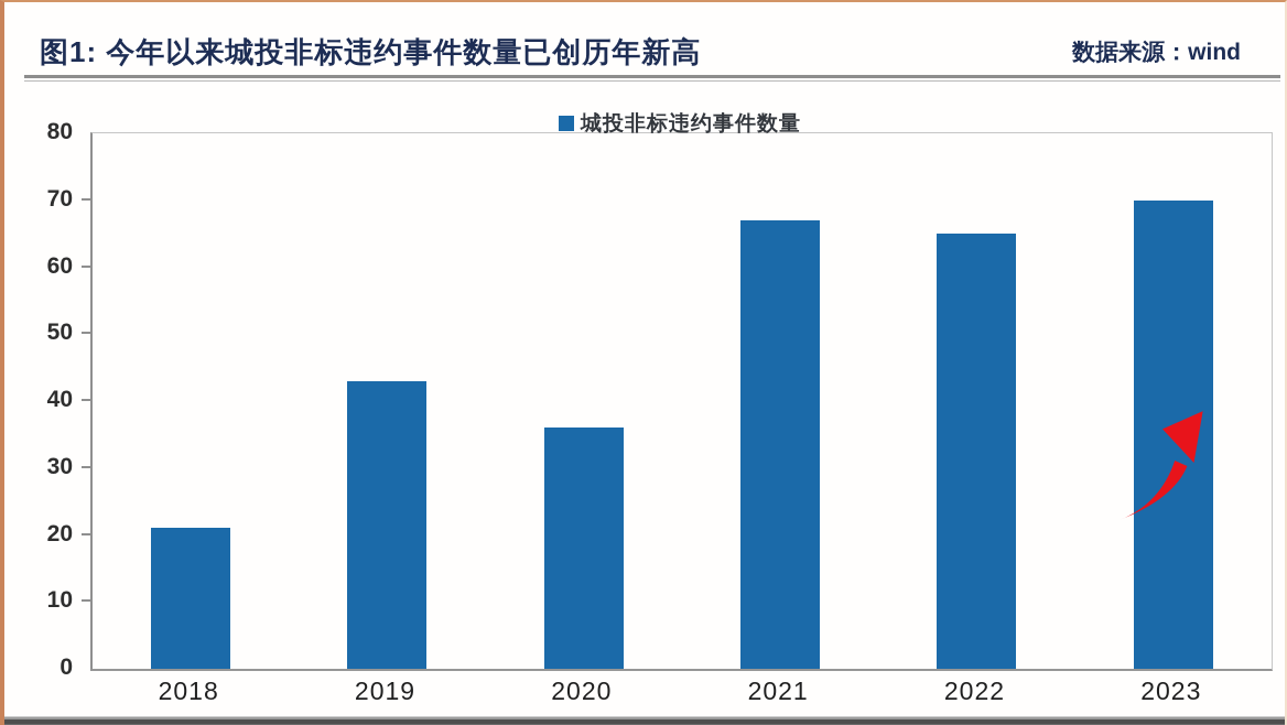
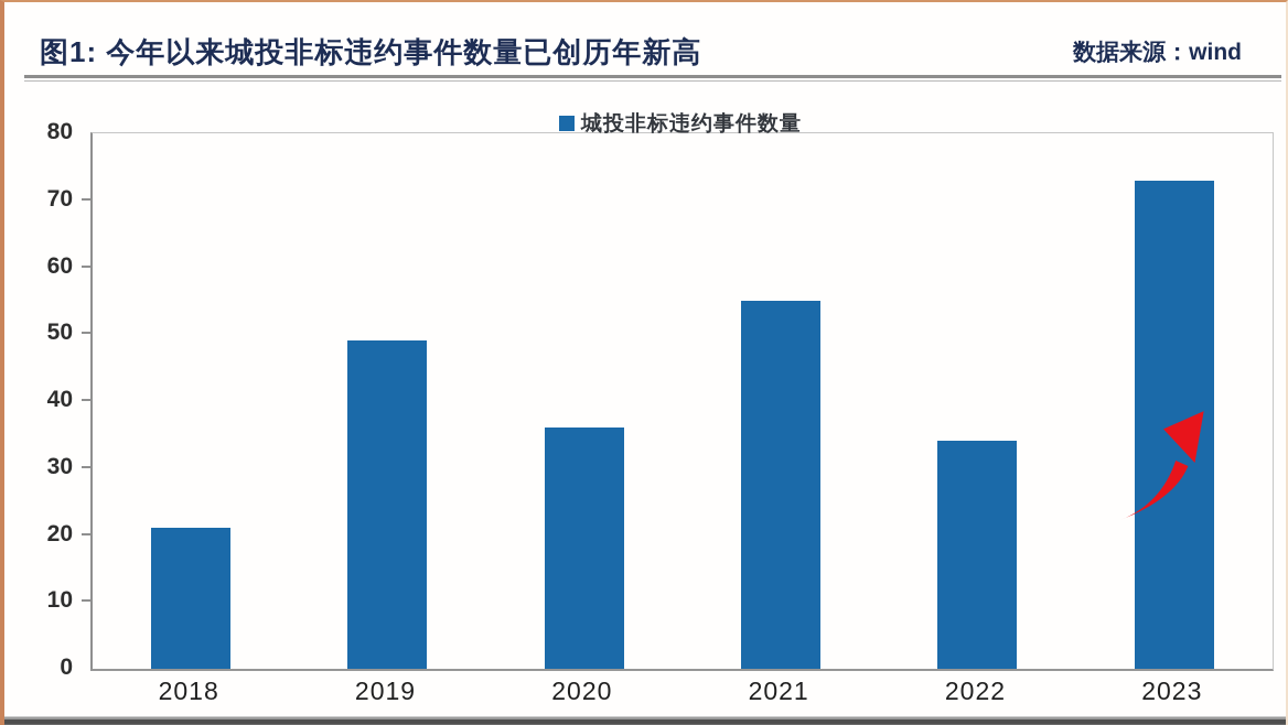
2019: 43 -> 49
2021: 67 -> 55
2022: 65 -> 34
2023: 70 -> 73
